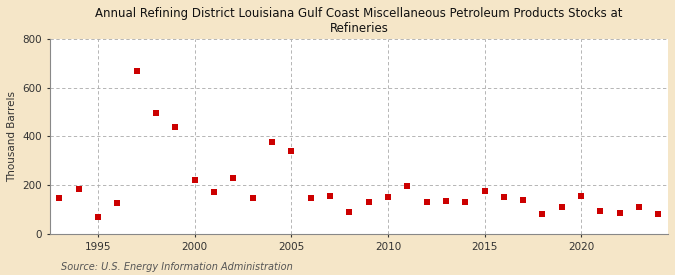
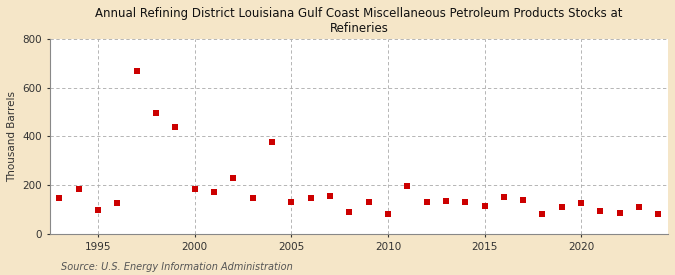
1995: 70 -> 100
2000: 220 -> 185
2005: 340 -> 130
2010: 150 -> 80
2015: 175 -> 115
2020: 155 -> 128
